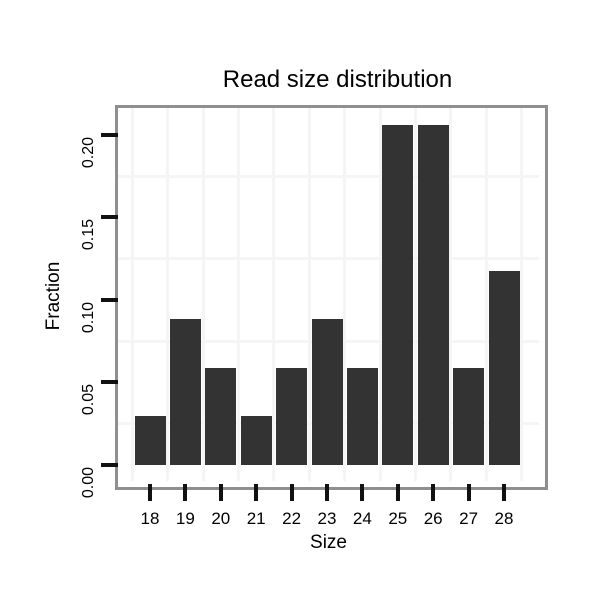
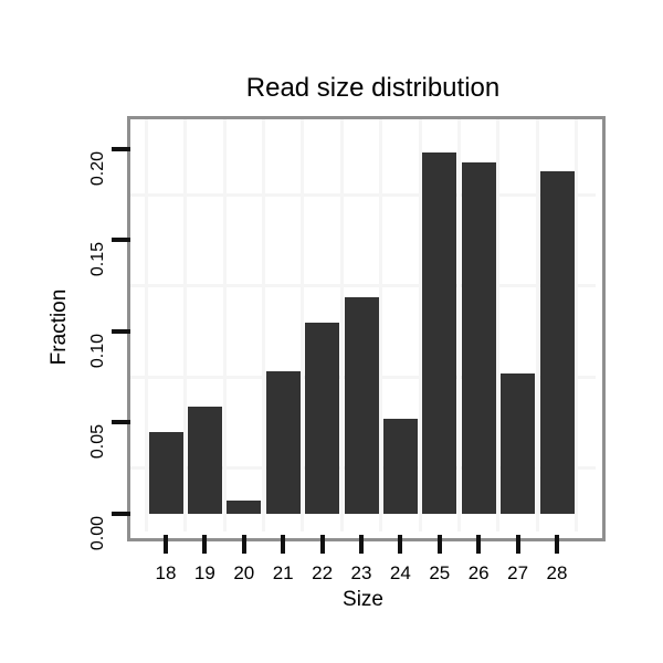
18: 0.029 -> 0.045
19: 0.088 -> 0.059
20: 0.059 -> 0.007
21: 0.029 -> 0.078
22: 0.059 -> 0.105
23: 0.088 -> 0.119
24: 0.059 -> 0.052
25: 0.206 -> 0.198
26: 0.206 -> 0.193
27: 0.059 -> 0.077
28: 0.118 -> 0.188
